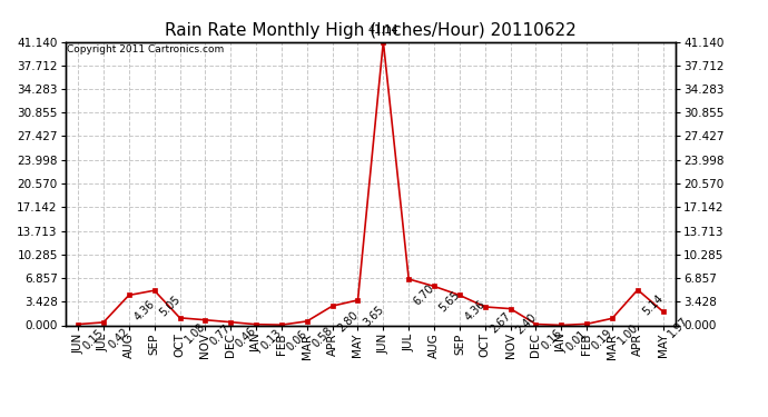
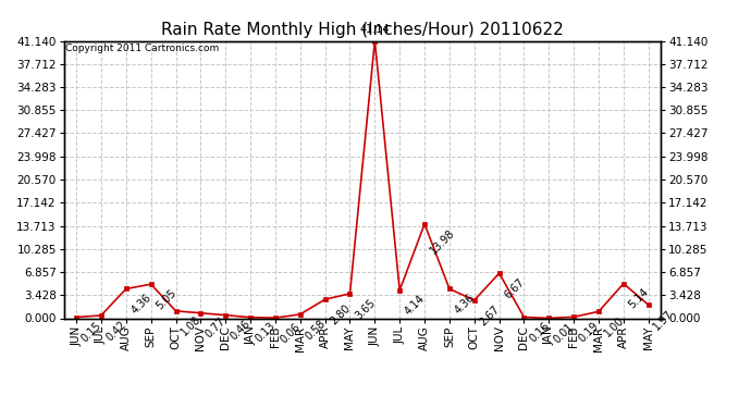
JUL: 6.70 -> 4.14
AUG: 5.65 -> 13.98
NOV: 2.40 -> 6.67
